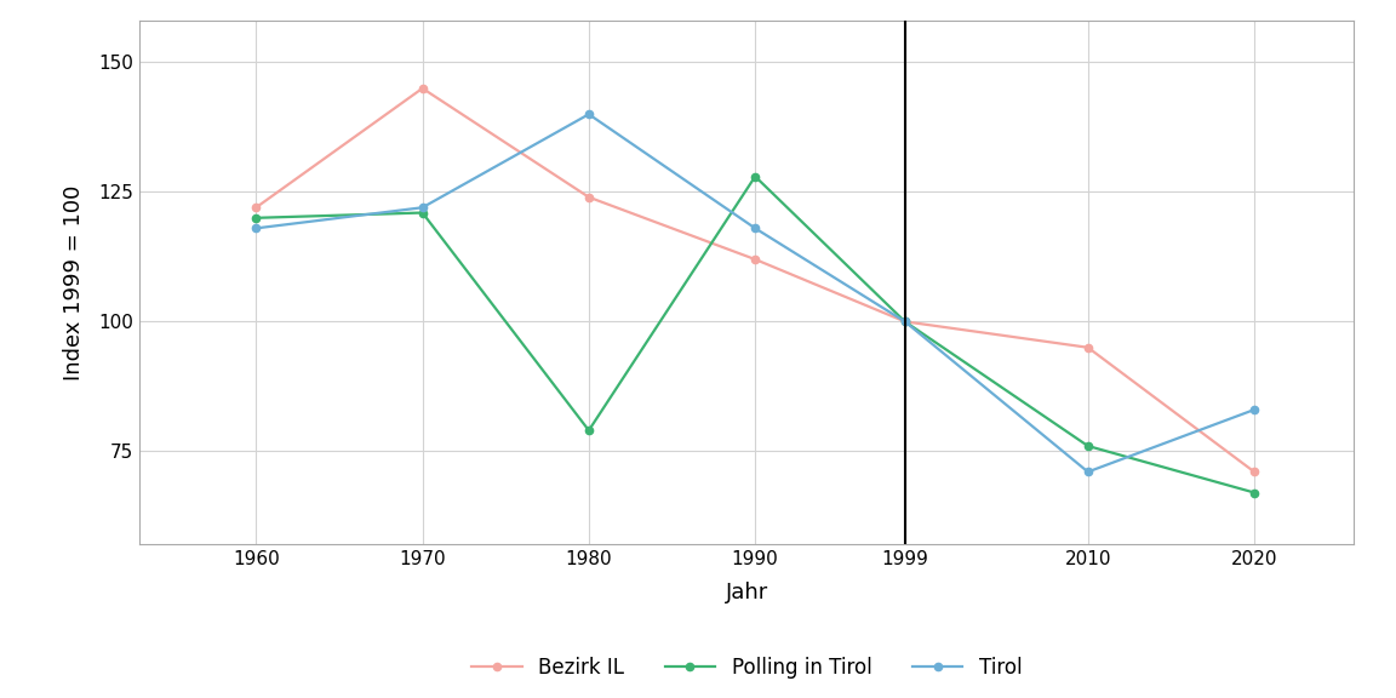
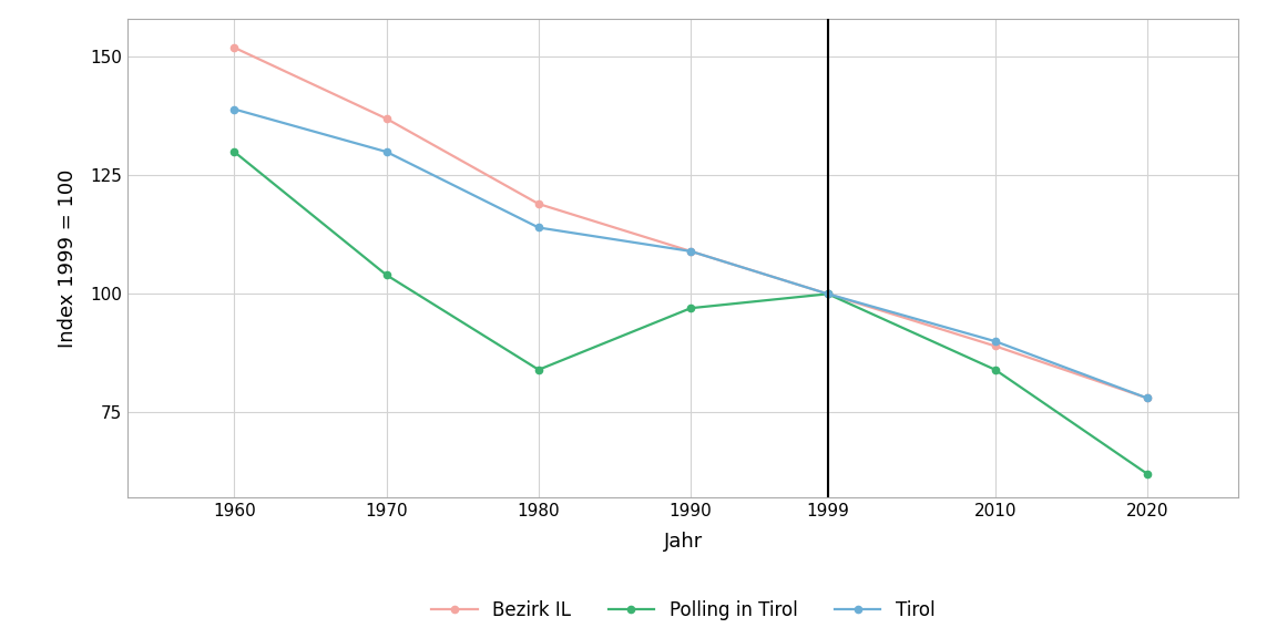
Bezirk IL/1960: 122 -> 152
Polling in Tirol/1960: 120 -> 130
Tirol/1960: 118 -> 139
Bezirk IL/1970: 145 -> 137
Polling in Tirol/1970: 121 -> 104
Tirol/1970: 122 -> 130
Bezirk IL/1980: 124 -> 119
Polling in Tirol/1980: 79 -> 84
Tirol/1980: 140 -> 114
Bezirk IL/1990: 112 -> 109
Polling in Tirol/1990: 128 -> 97
Tirol/1990: 118 -> 109
Bezirk IL/2010: 95 -> 89
Polling in Tirol/2010: 76 -> 84
Tirol/2010: 71 -> 90
Bezirk IL/2020: 71 -> 78
Polling in Tirol/2020: 67 -> 62
Tirol/2020: 83 -> 78
